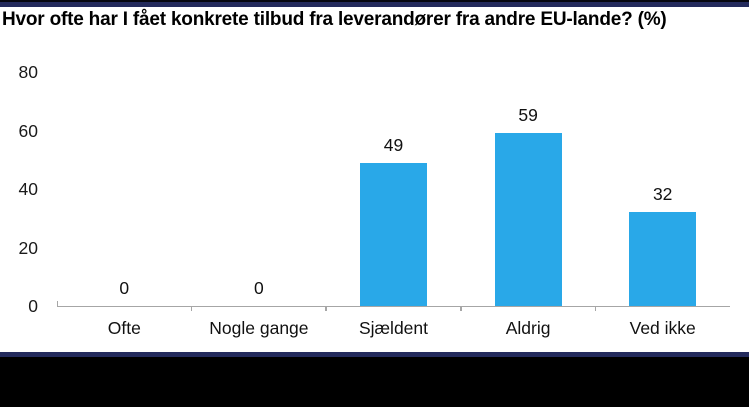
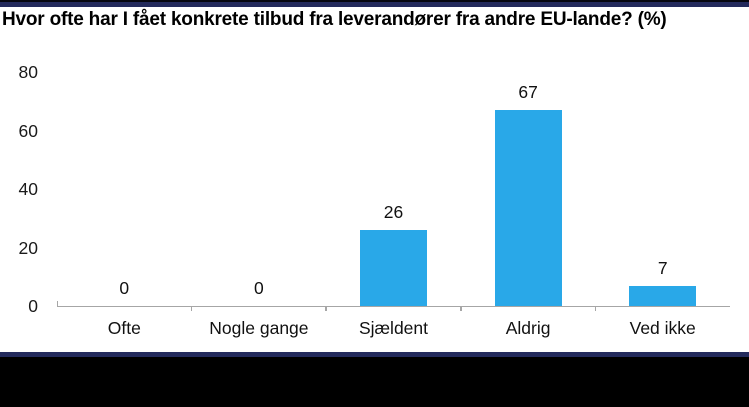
Sjældent: 49 -> 26
Aldrig: 59 -> 67
Ved ikke: 32 -> 7
